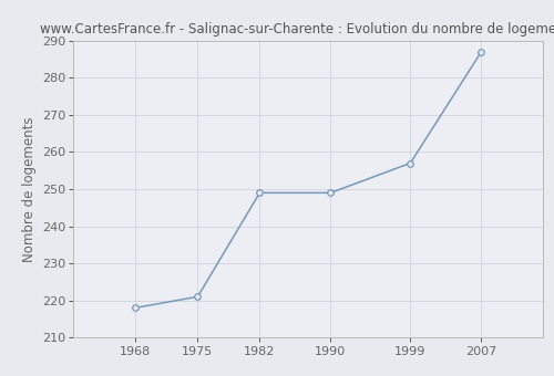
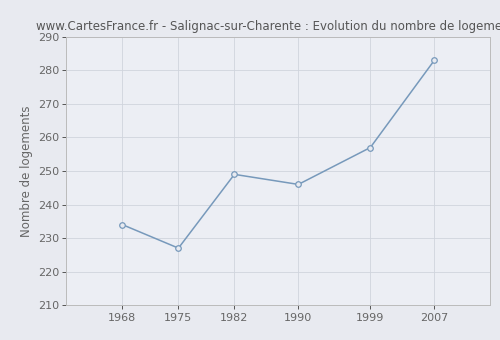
1968: 218 -> 234
1975: 221 -> 227
1990: 249 -> 246
2007: 287 -> 283
